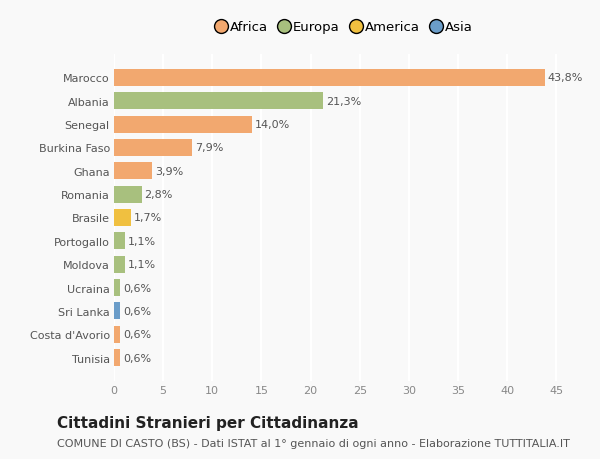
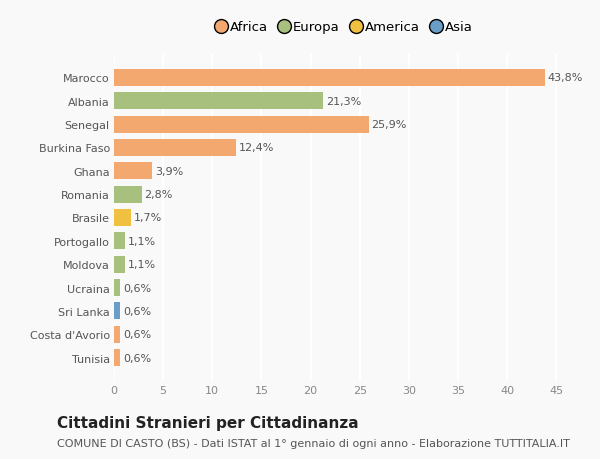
Senegal: 14,0% -> 25,9%
Burkina Faso: 7,9% -> 12,4%
